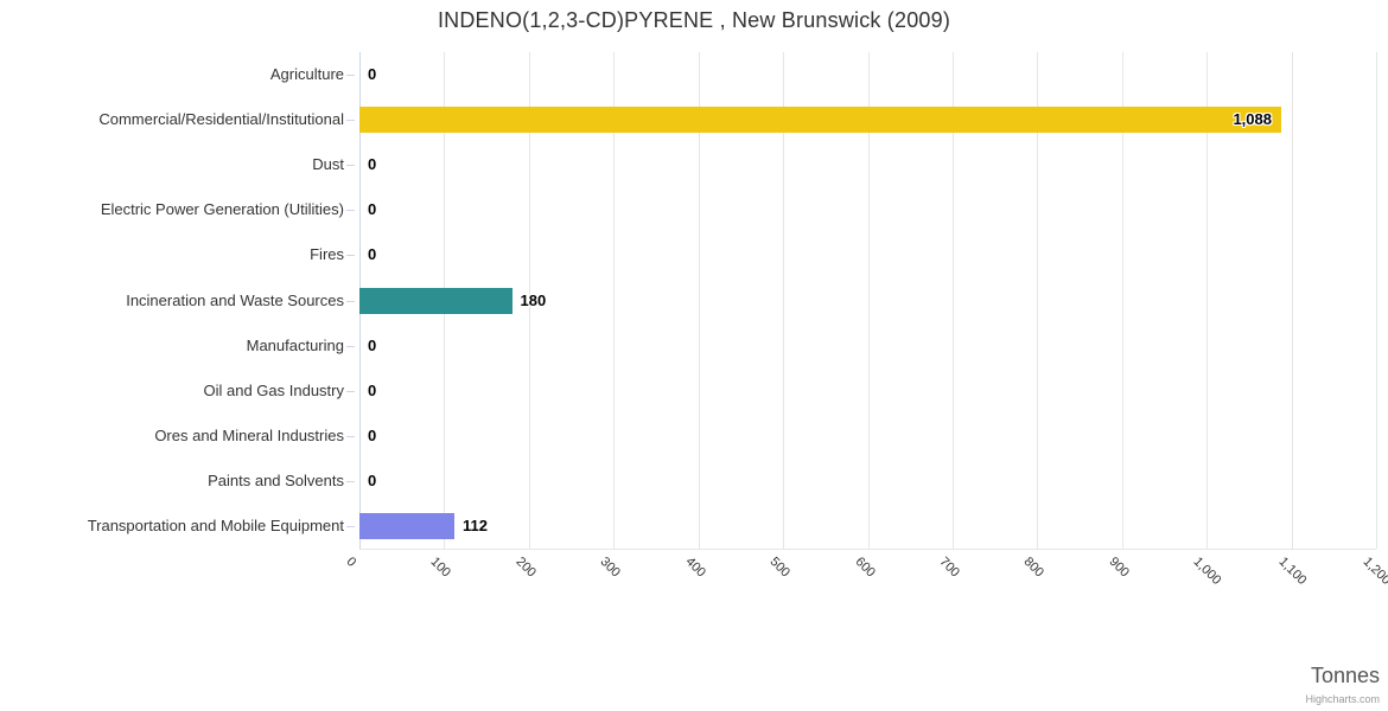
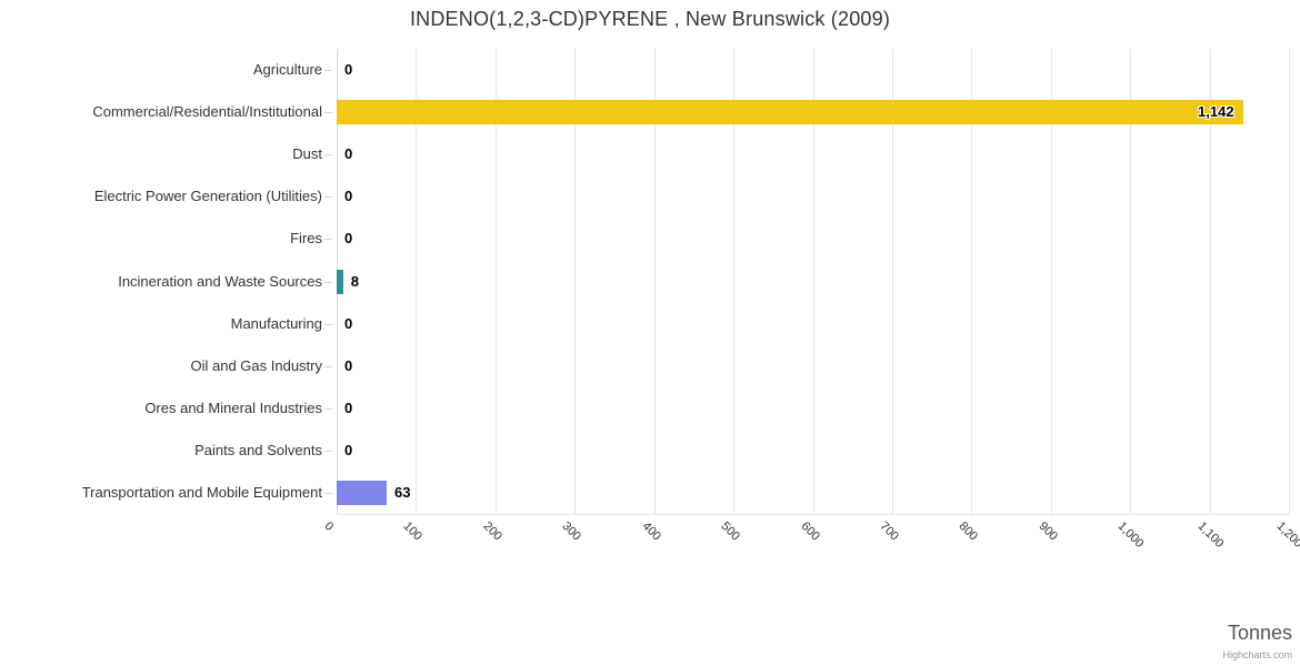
Commercial/Residential/Institutional: 1,088 -> 1,142
Incineration and Waste Sources: 180 -> 8
Transportation and Mobile Equipment: 112 -> 63
